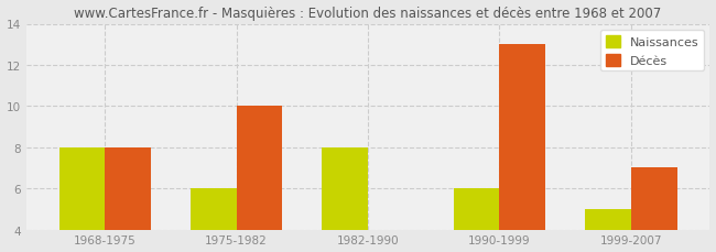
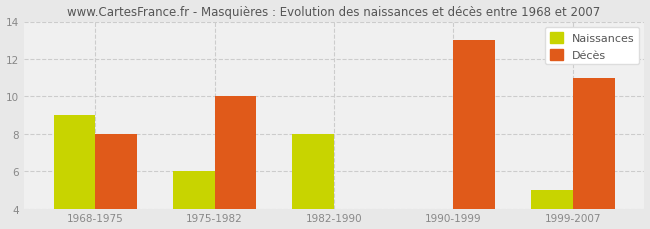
Naissances/1968-1975: 8 -> 9
Naissances/1990-1999: 6 -> 4
Décès/1999-2007: 7 -> 11
